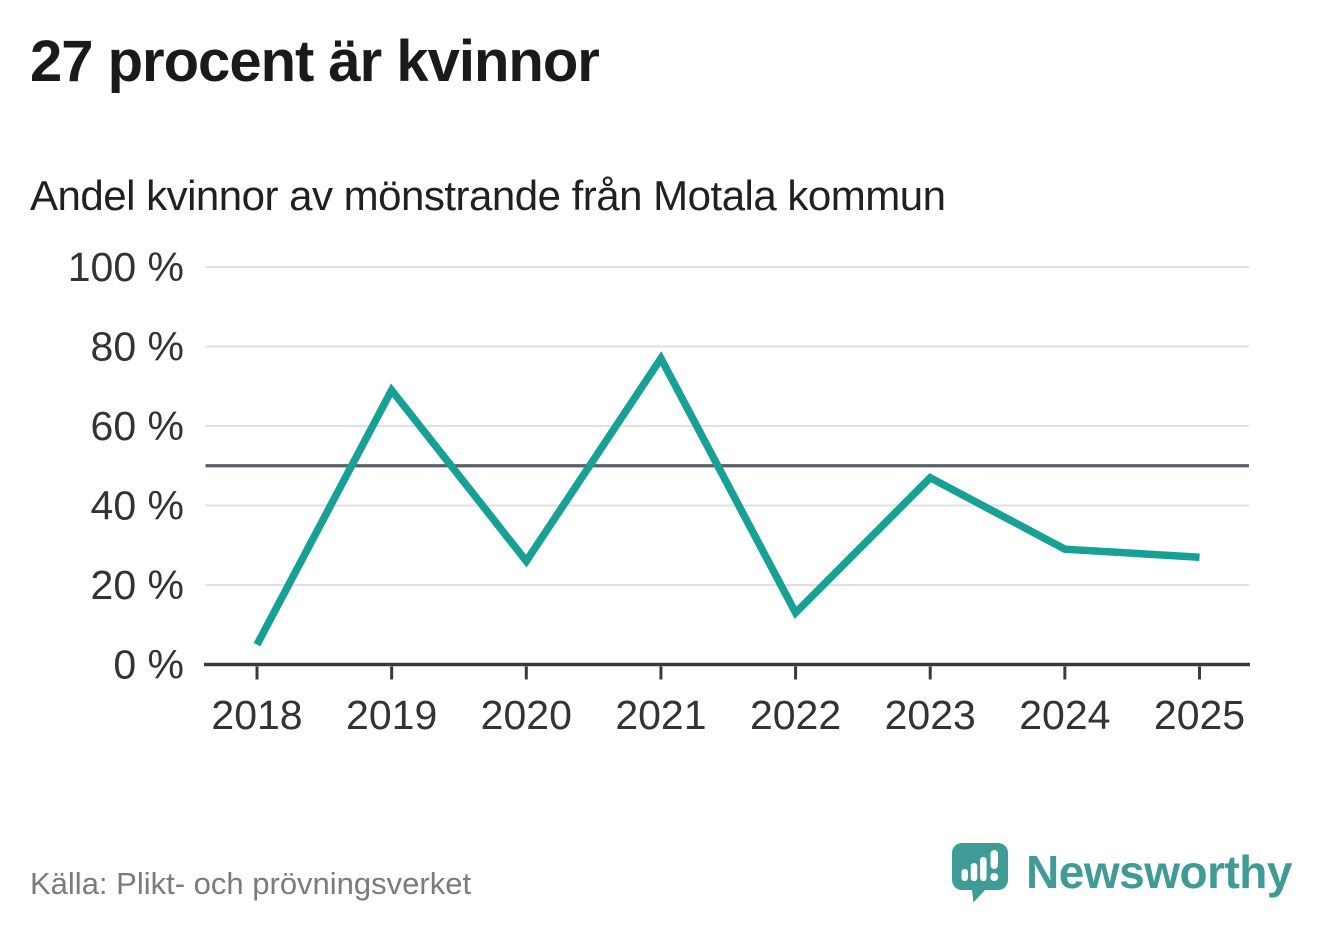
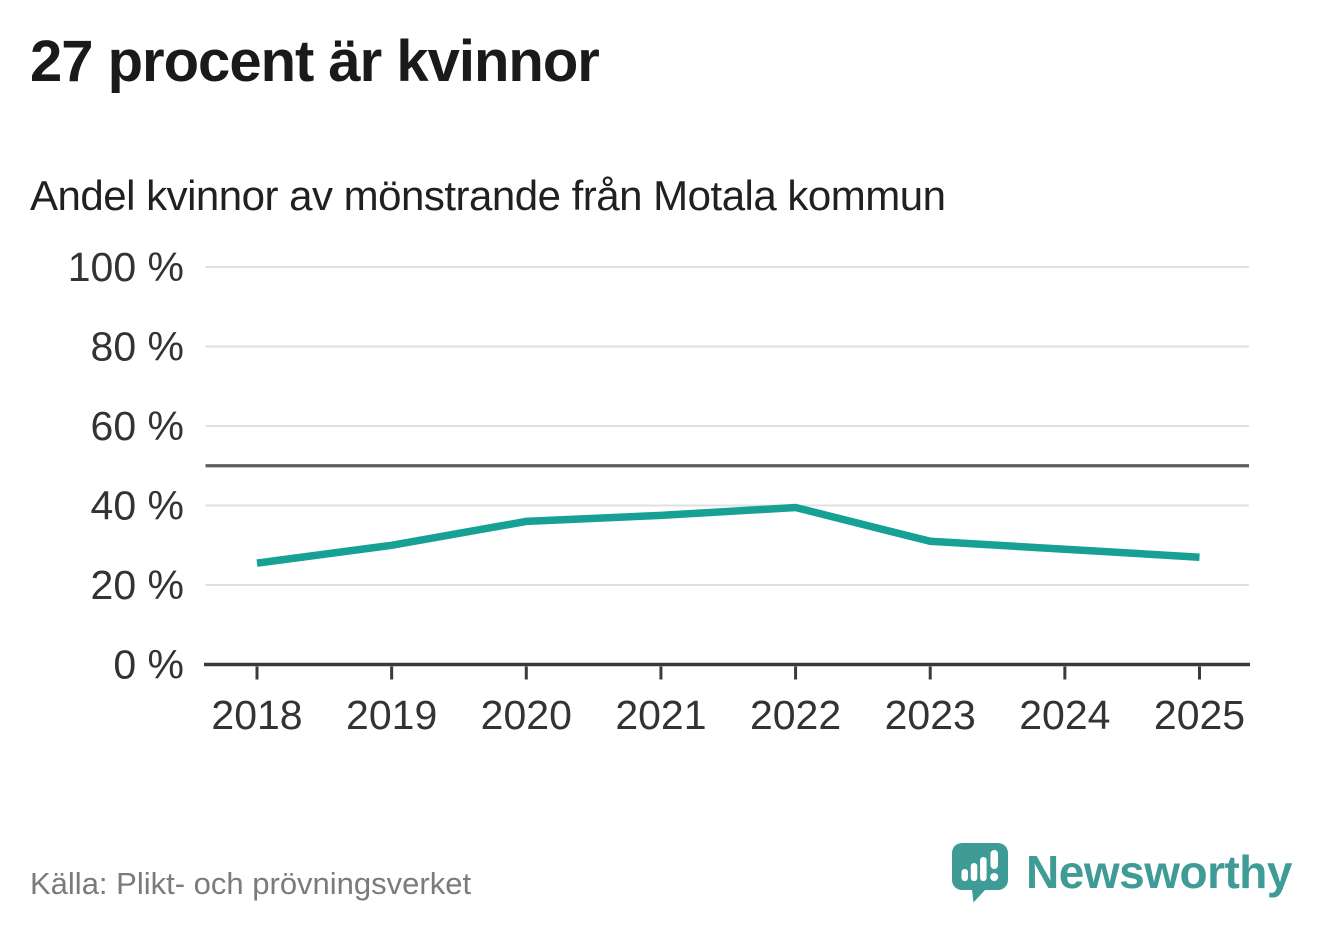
2018: 5% -> 26%
2019: 69% -> 30%
2020: 26% -> 36%
2021: 77% -> 38%
2022: 13% -> 40%
2023: 47% -> 31%
